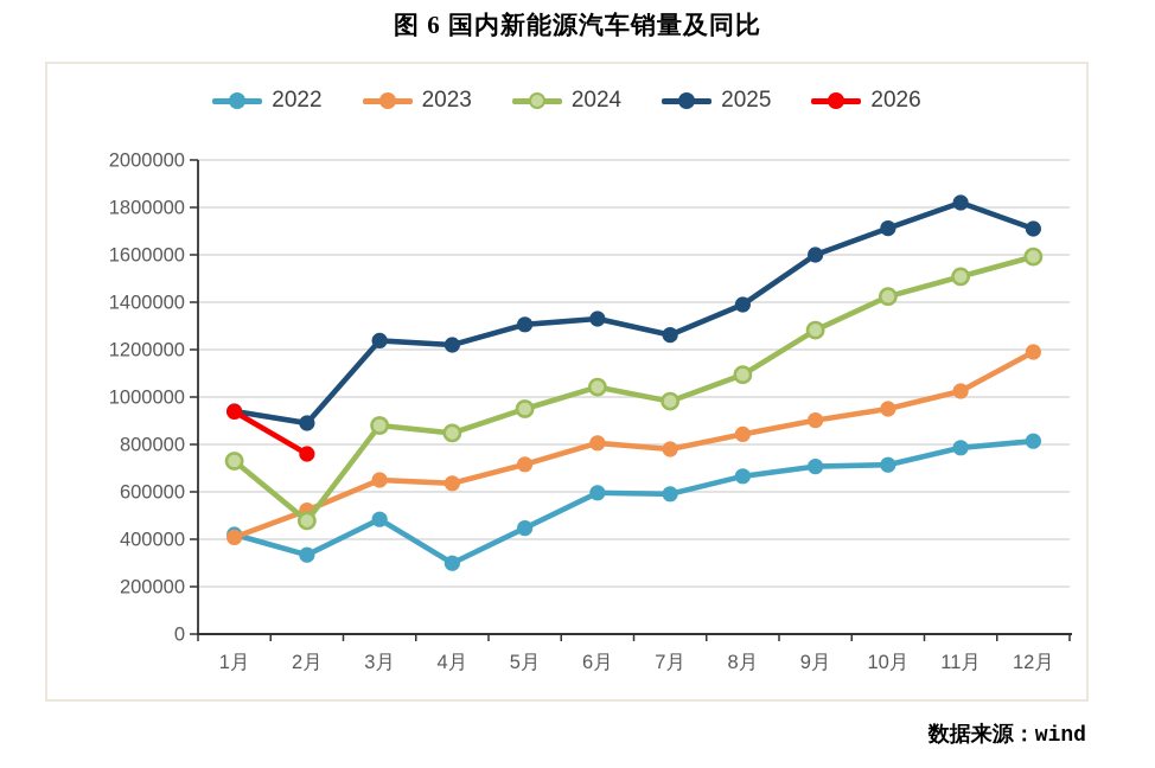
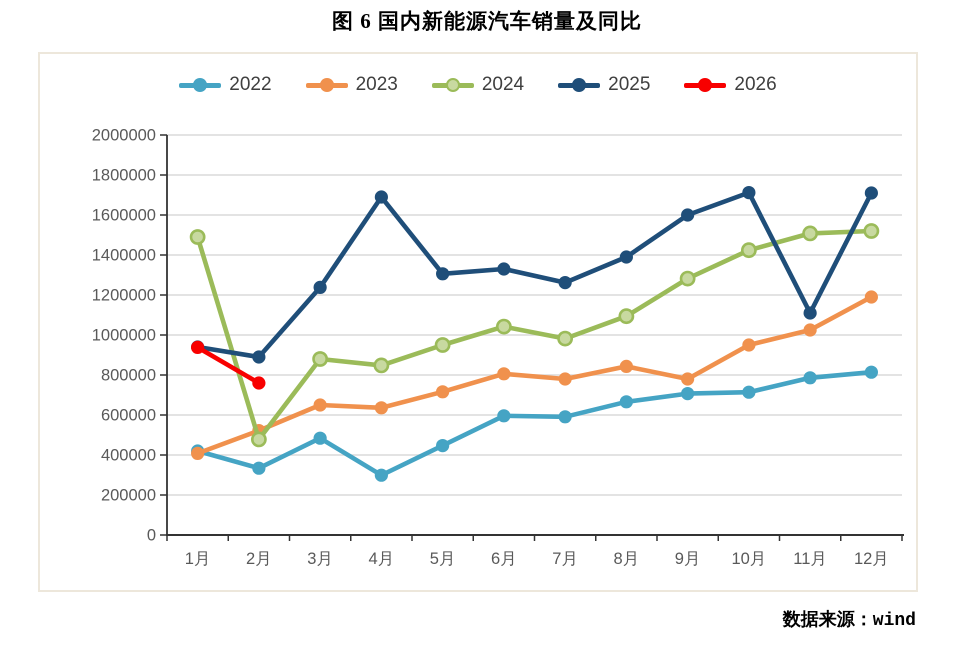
2024/1月: 730000 -> 1490000
2025/4月: 1220000 -> 1690000
2023/9月: 900000 -> 780000
2025/11月: 1820000 -> 1110000
2024/12月: 1590000 -> 1520000
